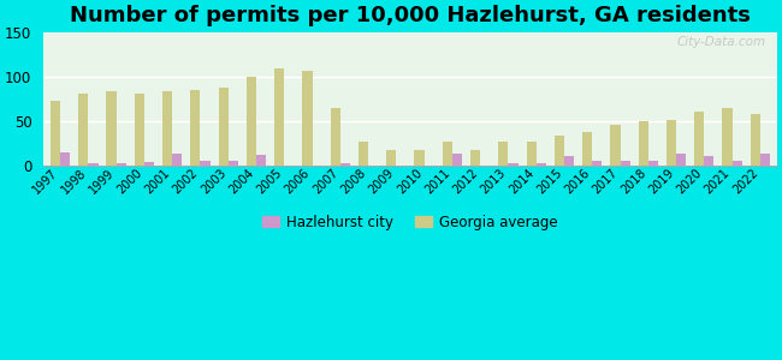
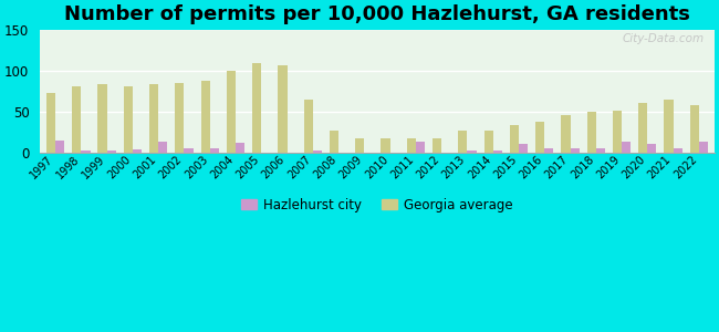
Georgia average/2011: 26 -> 17
